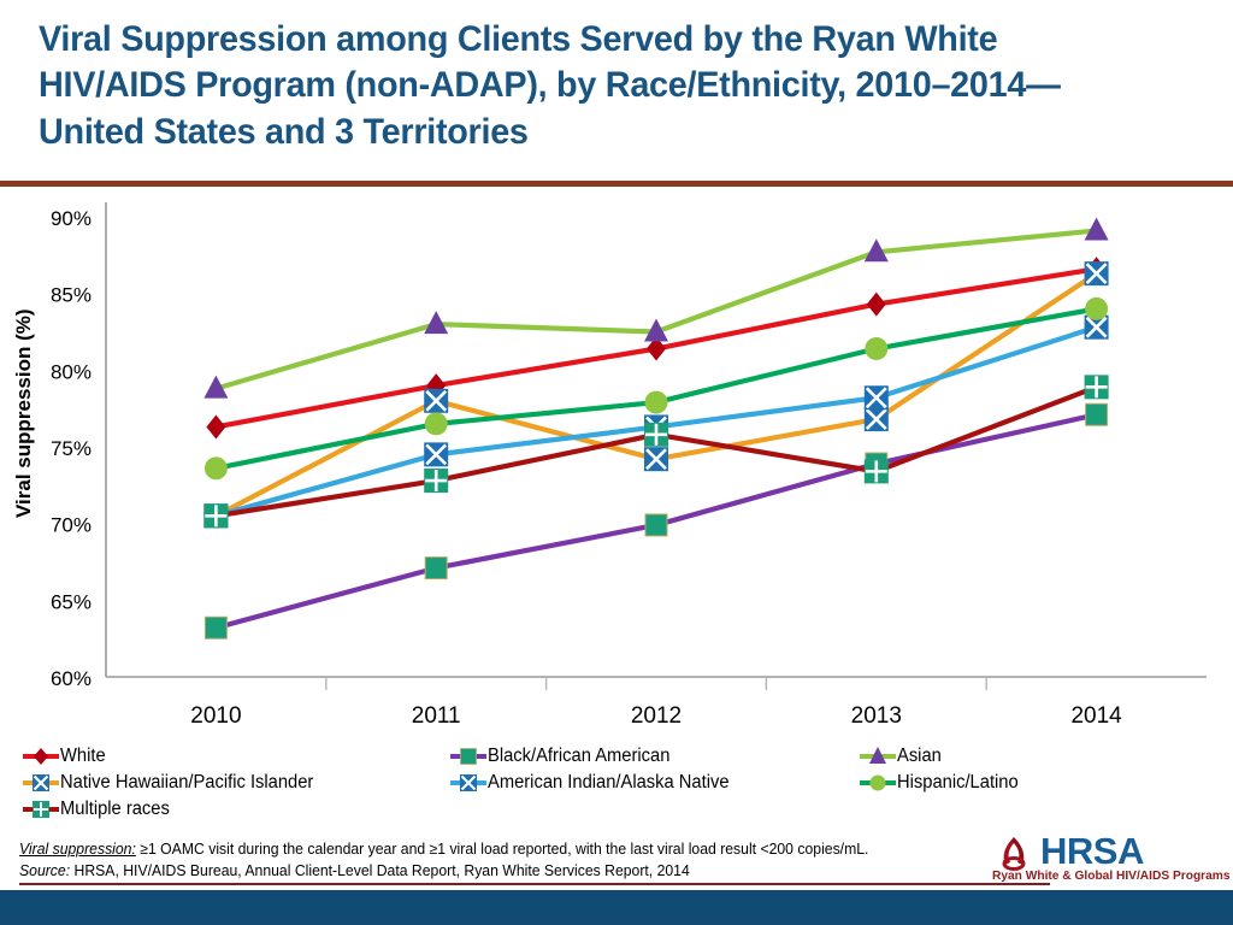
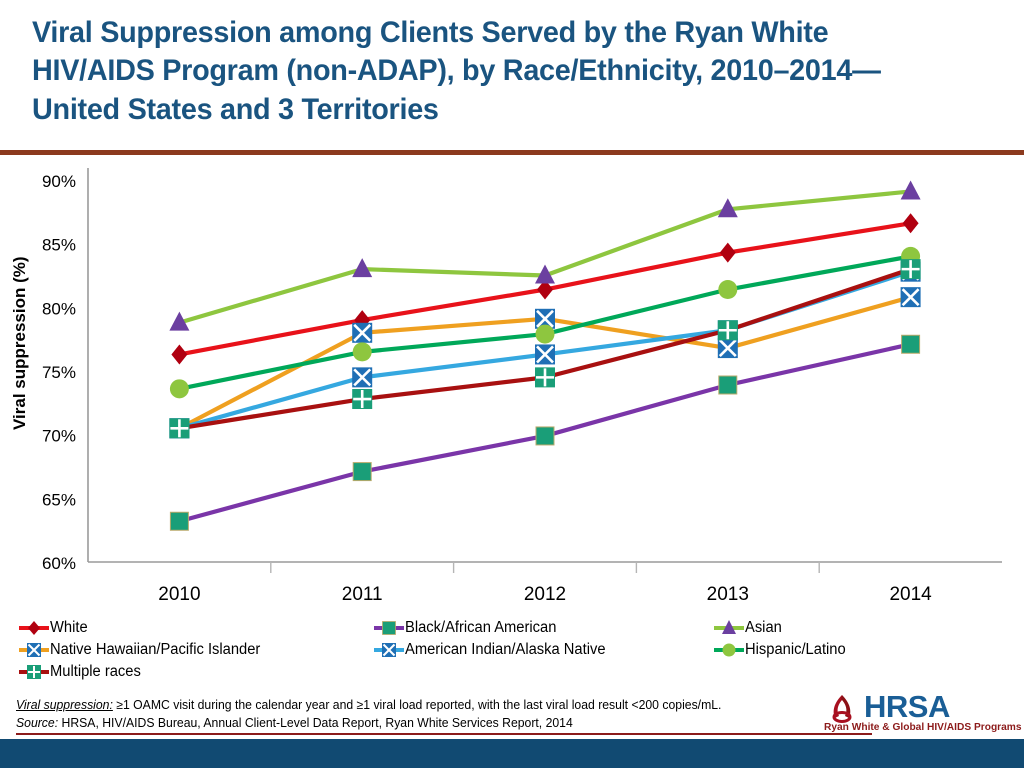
Native Hawaiian/Pacific Islander/2012: 74.2% -> 79.1%
Multiple races/2012: 75.8% -> 74.5%
Multiple races/2013: 73.4% -> 78.2%
Native Hawaiian/Pacific Islander/2014: 86.3% -> 80.8%
Multiple races/2014: 78.9% -> 83.0%
